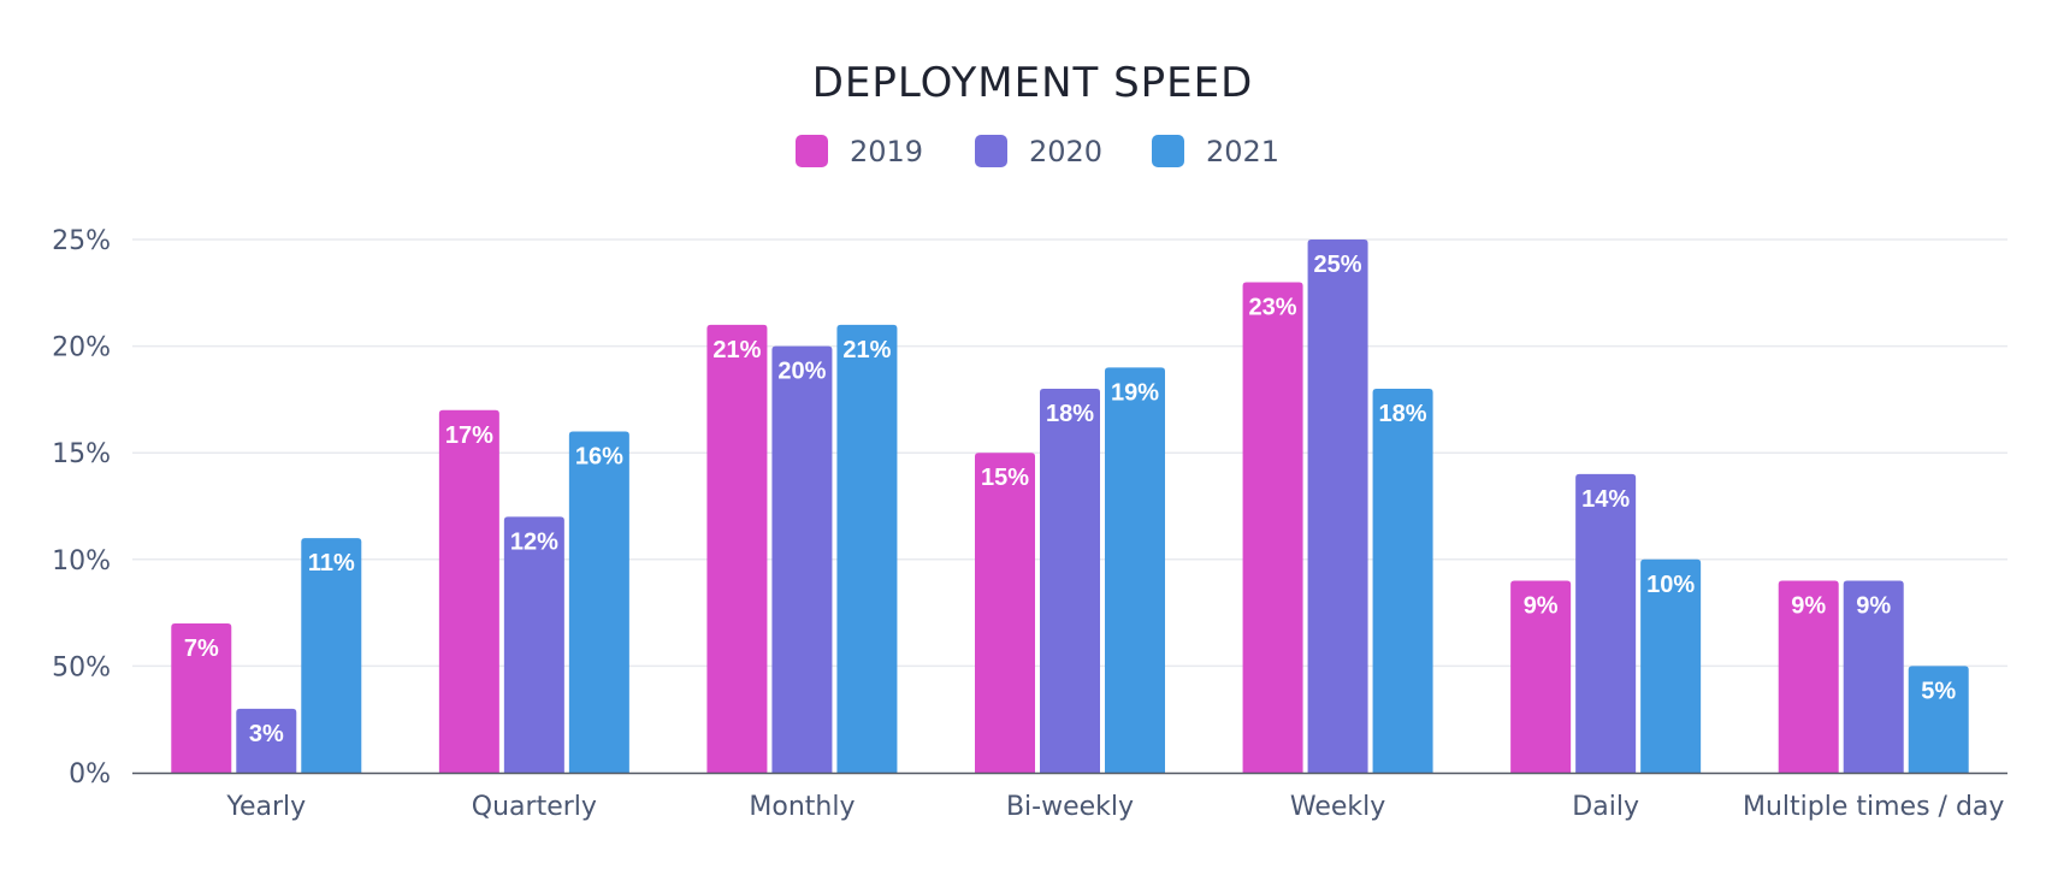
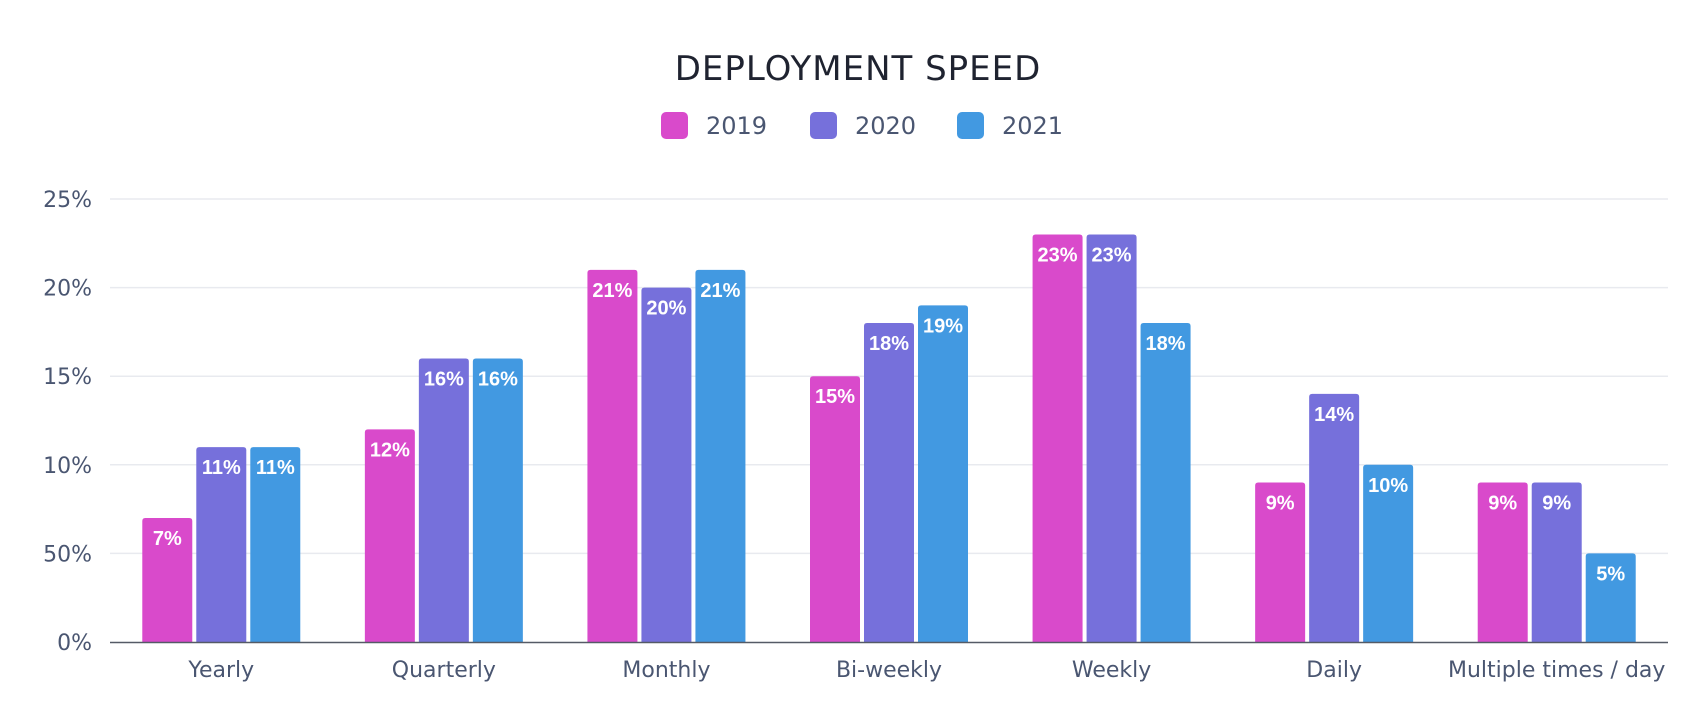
2020/Yearly: 3% -> 11%
2019/Quarterly: 17% -> 12%
2020/Quarterly: 12% -> 16%
2020/Weekly: 25% -> 23%
